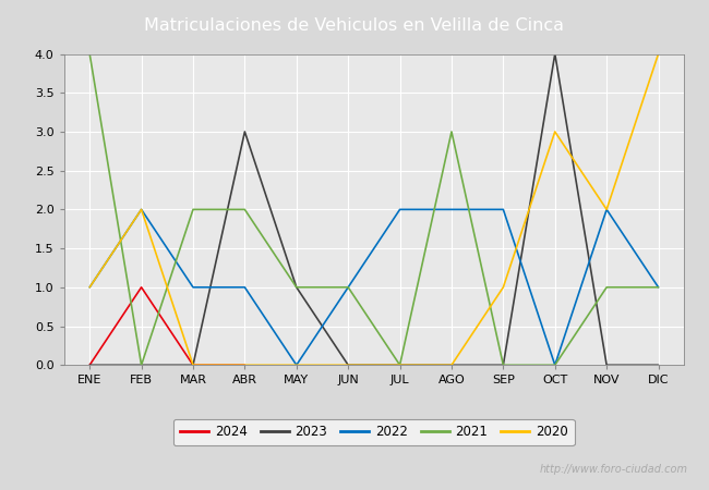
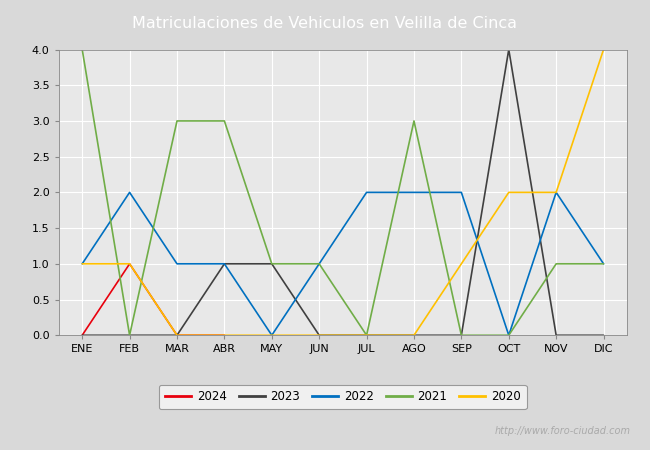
2020/FEB: 2 -> 1
2021/MAR: 2 -> 3
2023/ABR: 3 -> 1
2021/ABR: 2 -> 3
2020/OCT: 3 -> 2
